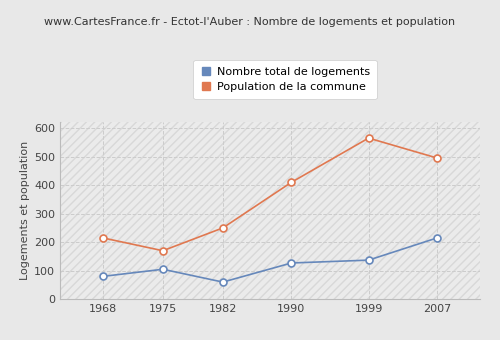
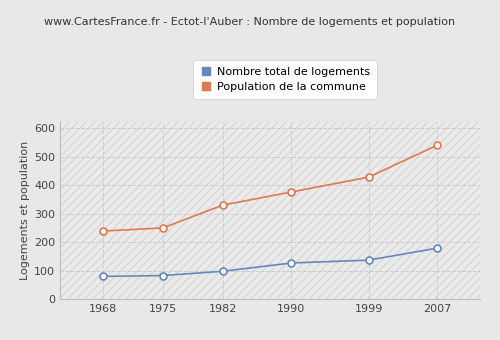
Population de la commune/1968: 215 -> 239
Nombre total de logements/1975: 105 -> 83
Population de la commune/1975: 170 -> 250
Nombre total de logements/1982: 60 -> 98
Population de la commune/1982: 250 -> 330
Population de la commune/1990: 410 -> 376
Population de la commune/1999: 565 -> 428
Nombre total de logements/2007: 215 -> 179
Population de la commune/2007: 495 -> 540
